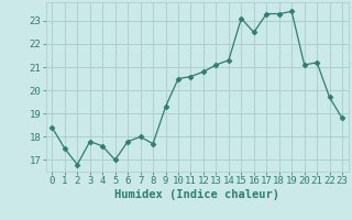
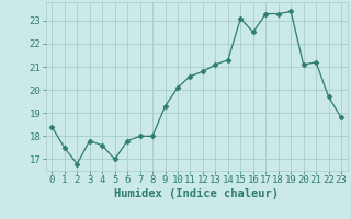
8: 17.7 -> 18.0
10: 20.5 -> 20.1
